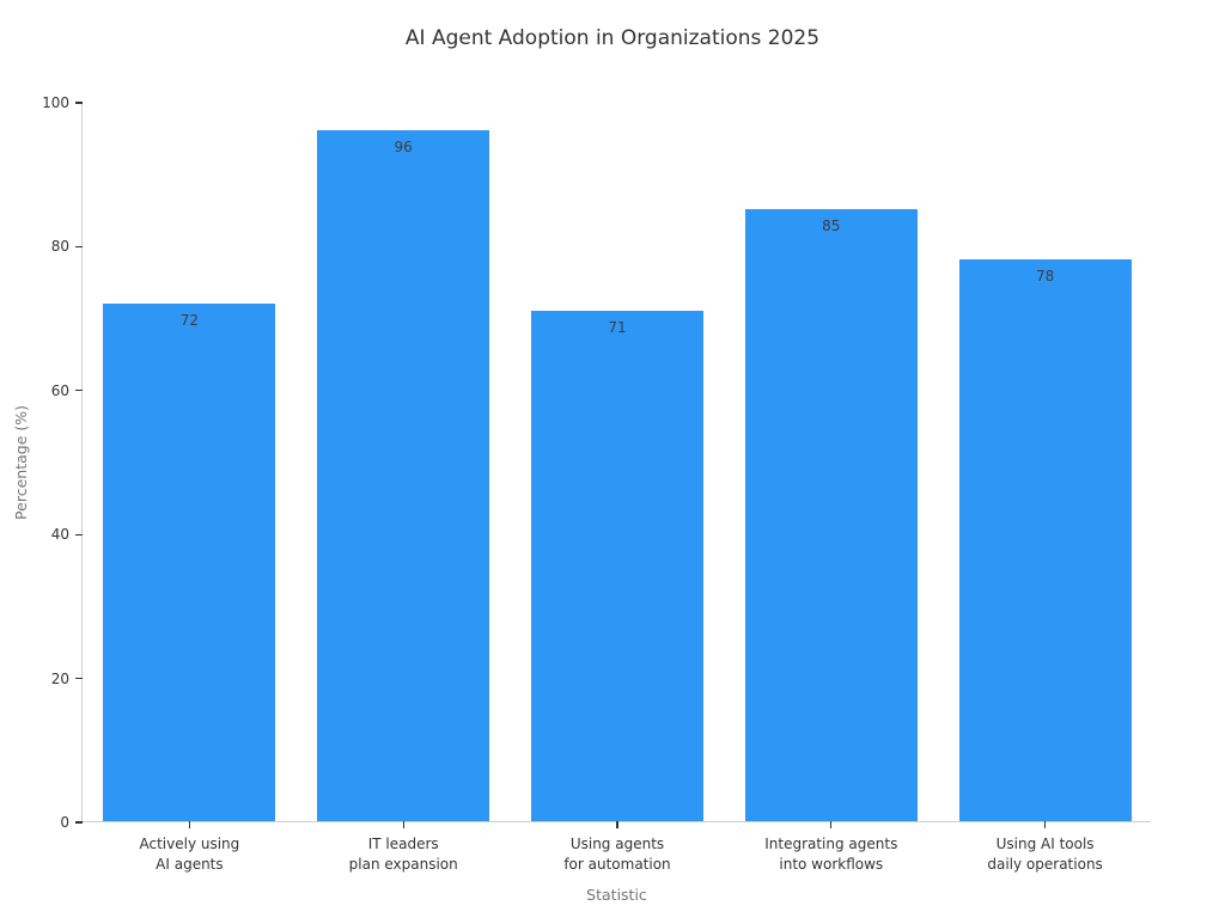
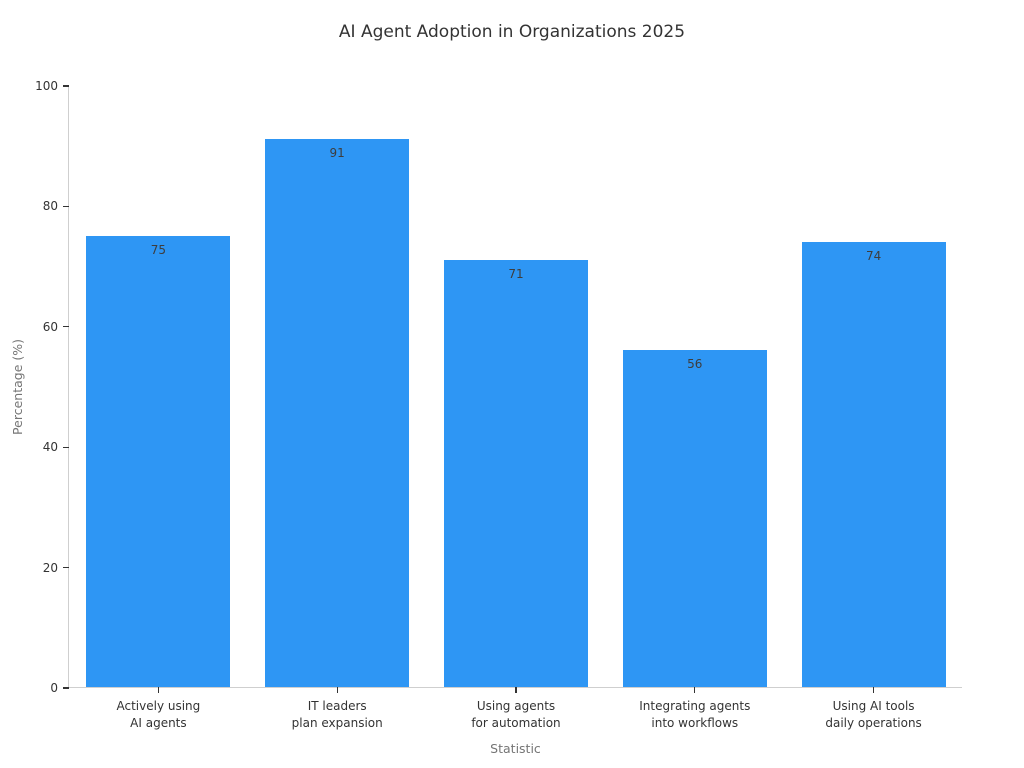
Actively using AI agents: 72 -> 75
IT leaders plan expansion: 96 -> 91
Integrating agents into workflows: 85 -> 56
Using AI tools daily operations: 78 -> 74
